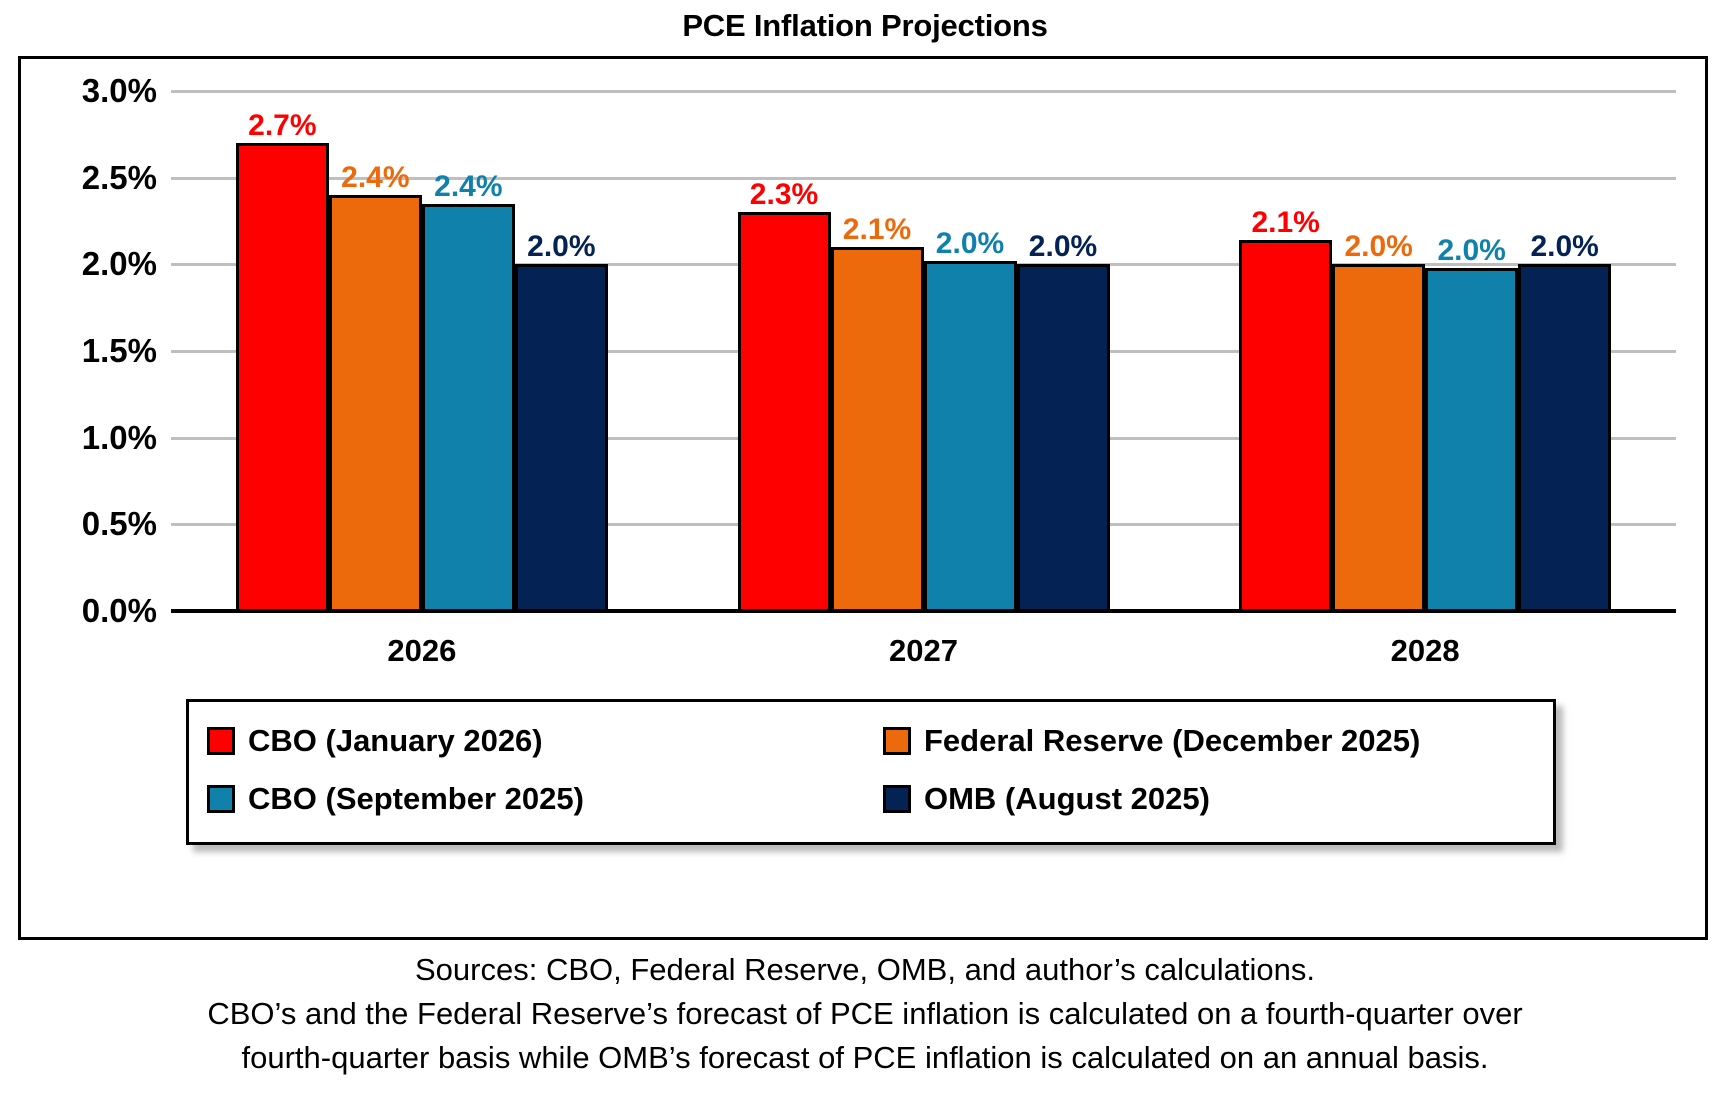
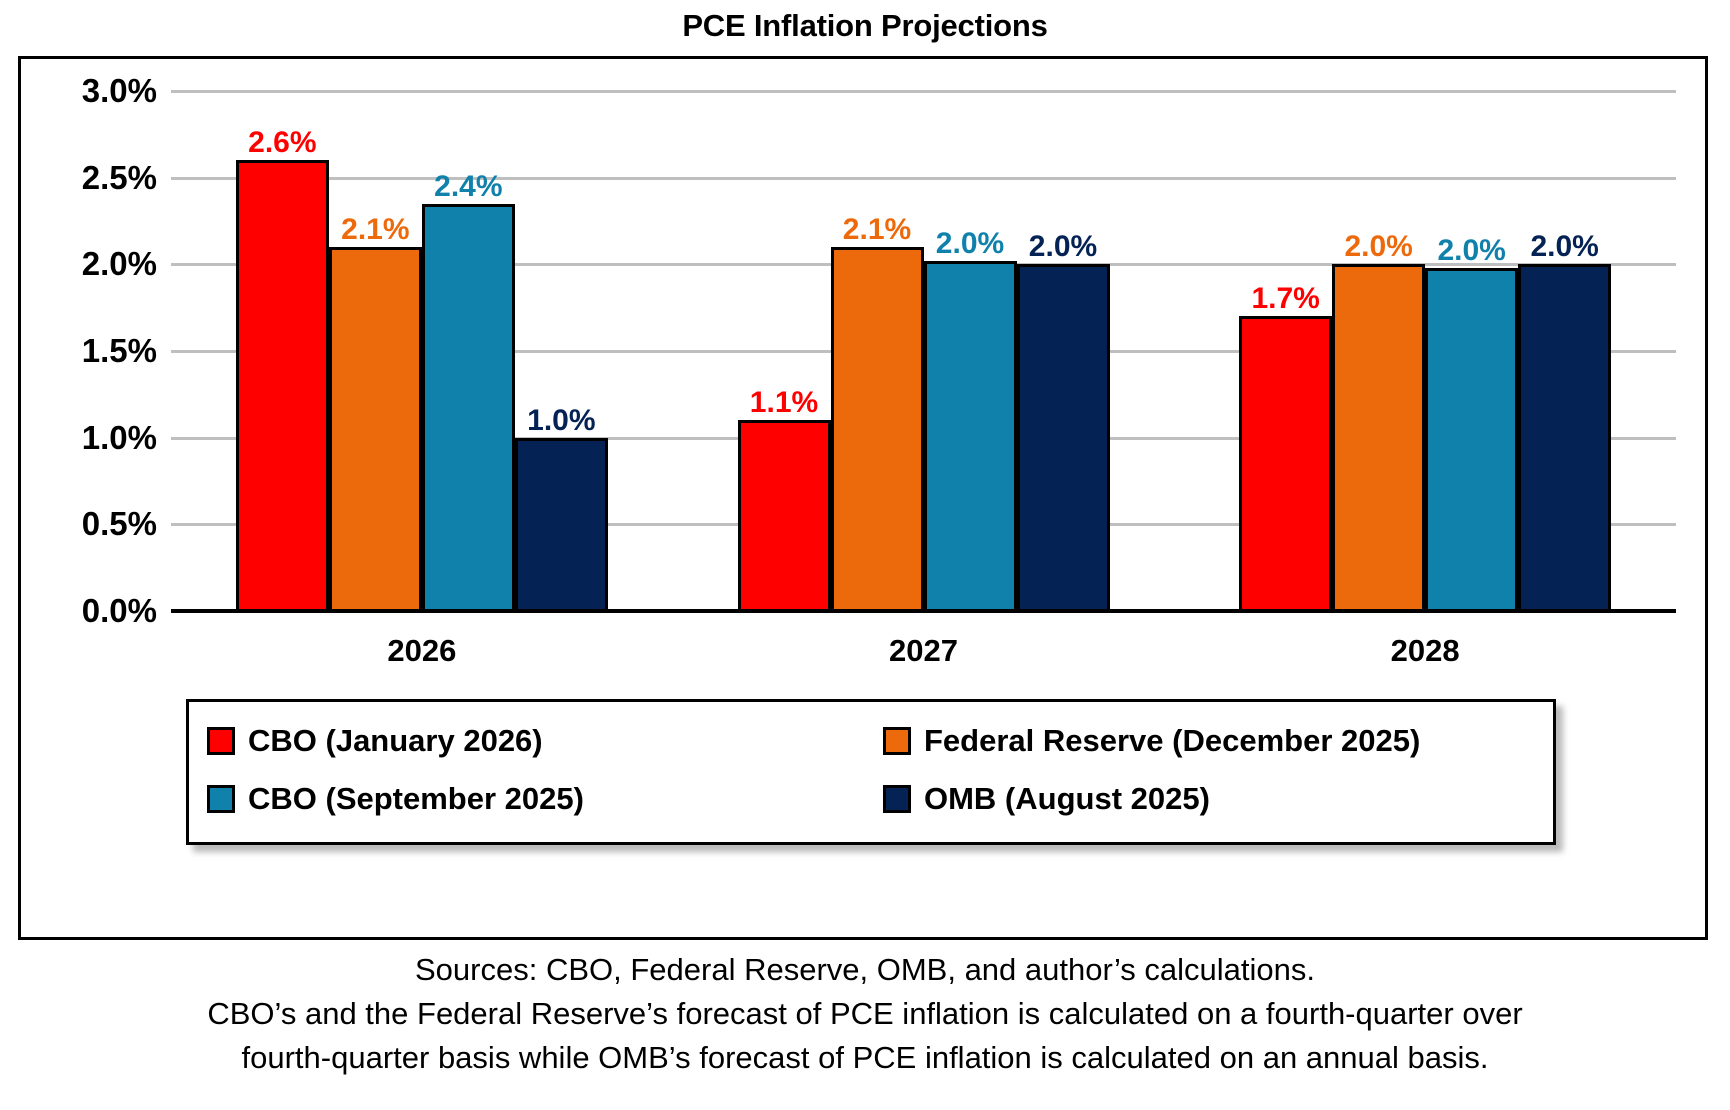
CBO (January 2026)/2026: 2.7% -> 2.6%
Federal Reserve (December 2025)/2026: 2.4% -> 2.1%
OMB (August 2025)/2026: 2.0% -> 1.0%
CBO (January 2026)/2027: 2.3% -> 1.1%
CBO (January 2026)/2028: 2.1% -> 1.7%
